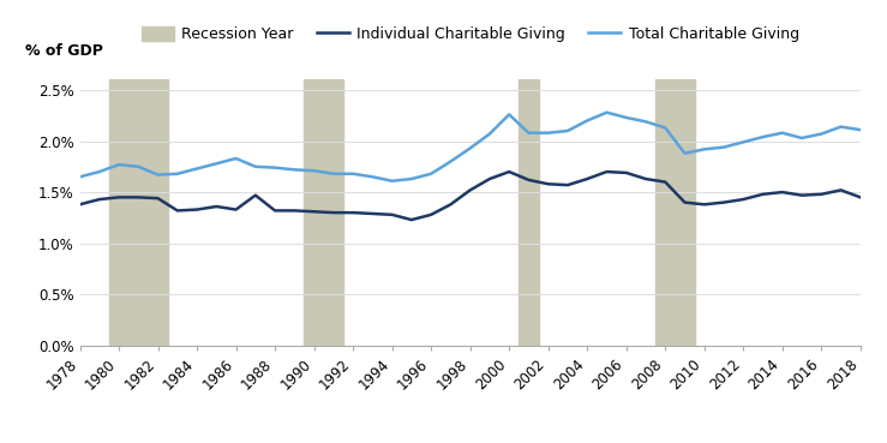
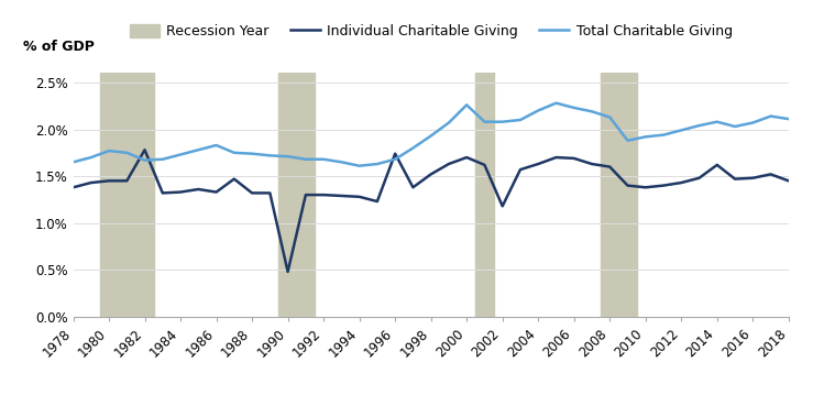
Individual Charitable Giving/1982: 1.44% -> 1.78%
Individual Charitable Giving/1990: 1.31% -> 0.48%
Individual Charitable Giving/1996: 1.28% -> 1.74%
Individual Charitable Giving/2002: 1.58% -> 1.18%
Individual Charitable Giving/2014: 1.50% -> 1.62%
